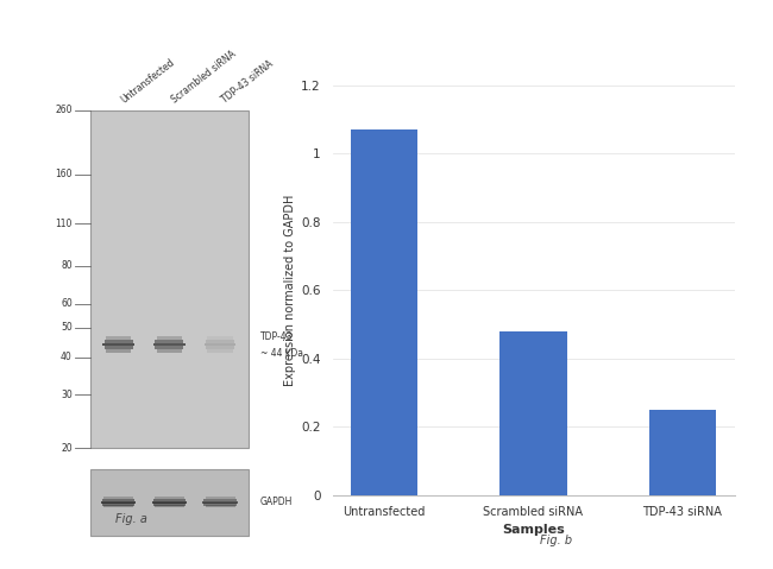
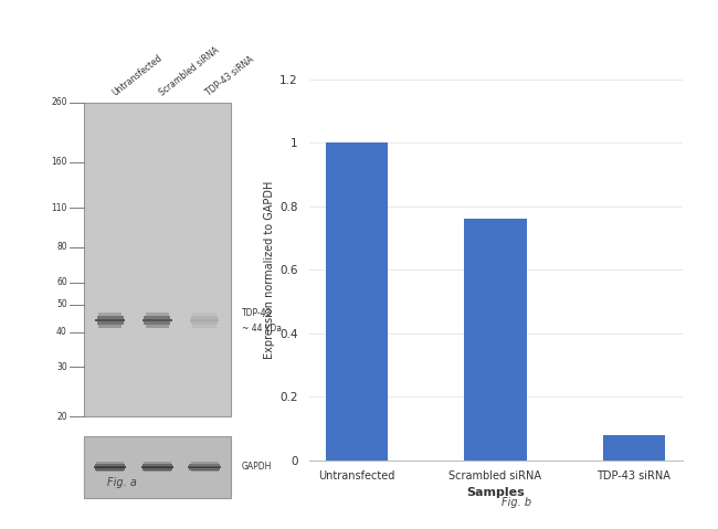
Untransfected: 1.07 -> 1.00
Scrambled siRNA: 0.48 -> 0.76
TDP-43 siRNA: 0.25 -> 0.08
